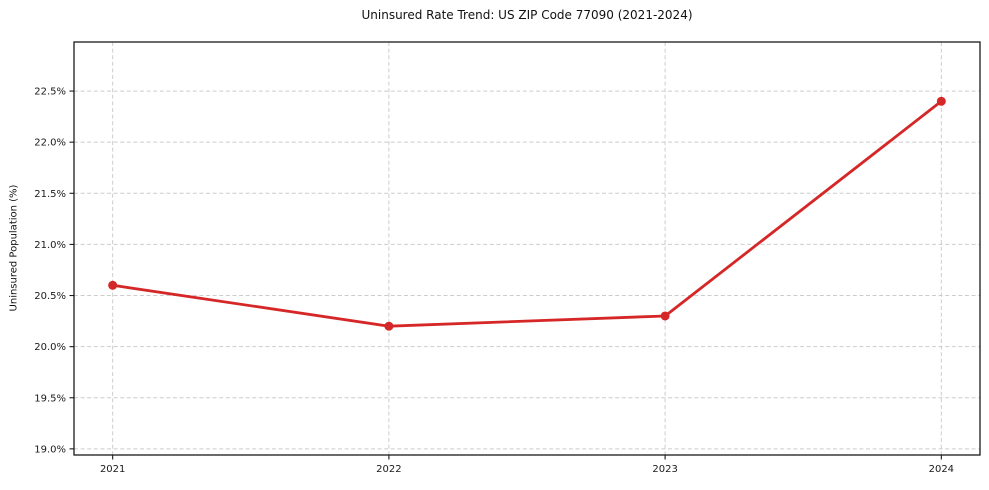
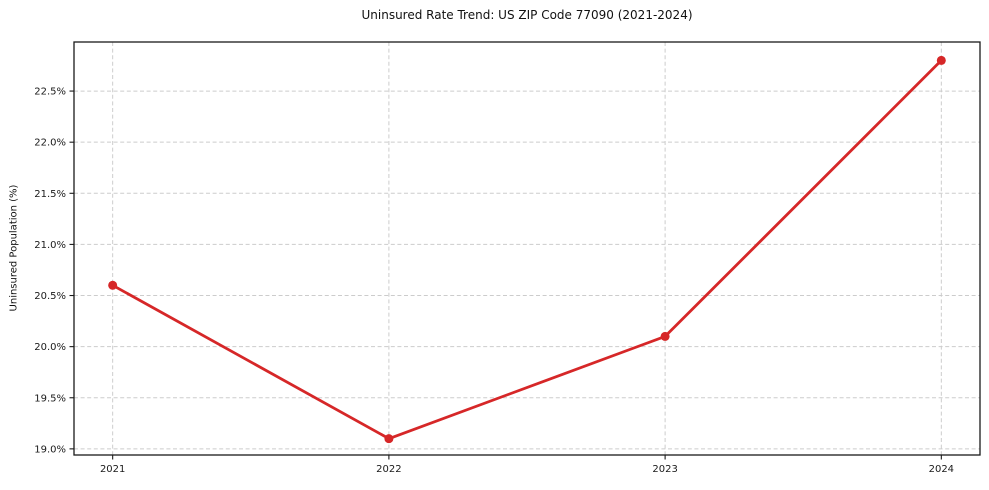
2022: 20.2% -> 19.1%
2023: 20.3% -> 20.1%
2024: 22.4% -> 22.8%
